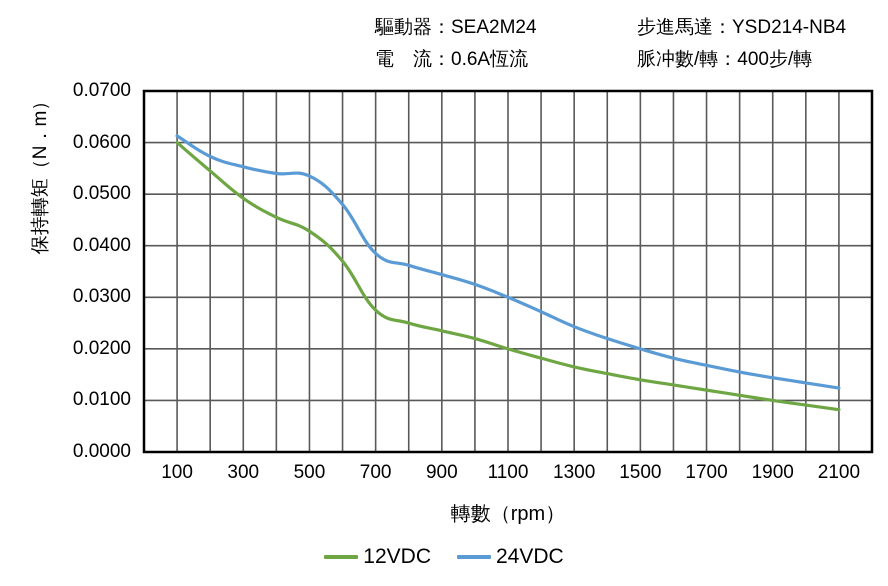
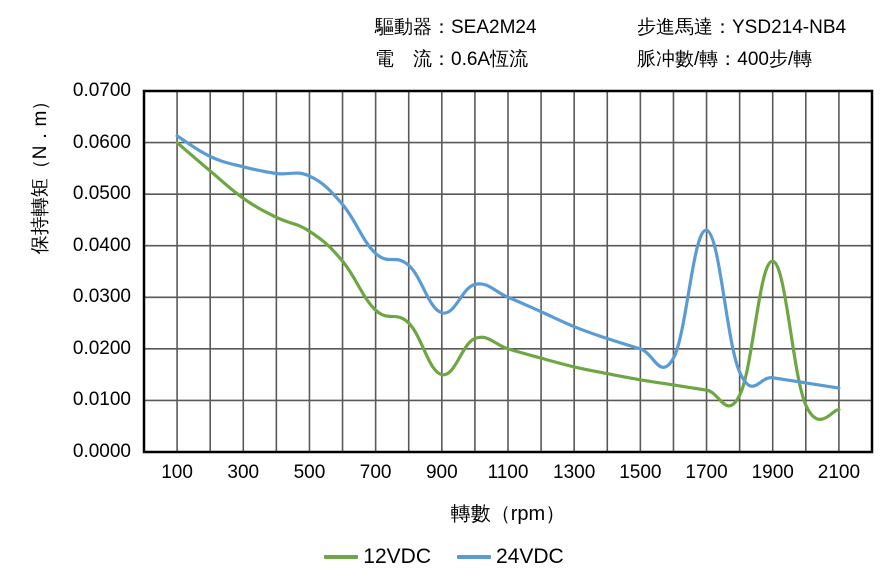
12VDC/900: 0.024 -> 0.015
24VDC/900: 0.034 -> 0.027
24VDC/1700: 0.017 -> 0.043
12VDC/1900: 0.010 -> 0.037
